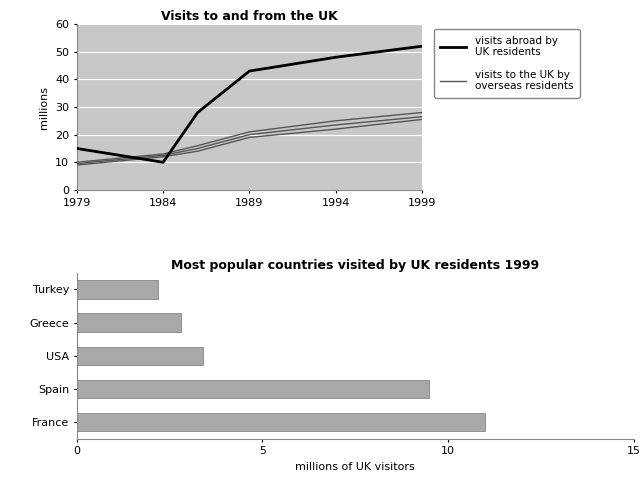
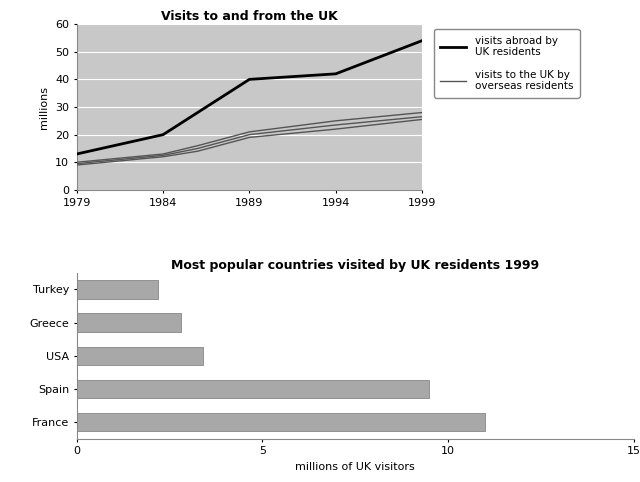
Visits to and from the UK/visits abroad by UK residents/1979: 15 -> 13
Visits to and from the UK/visits abroad by UK residents/1984: 10 -> 20
Visits to and from the UK/visits abroad by UK residents/1989: 43 -> 40
Visits to and from the UK/visits abroad by UK residents/1994: 48 -> 42
Visits to and from the UK/visits abroad by UK residents/1999: 52 -> 54
